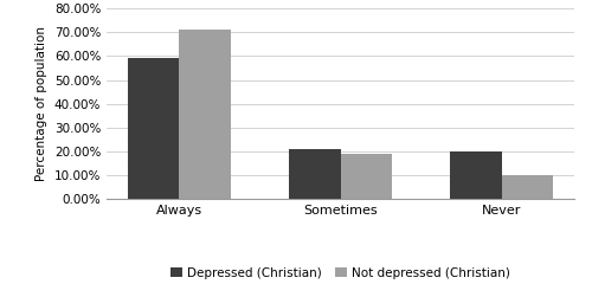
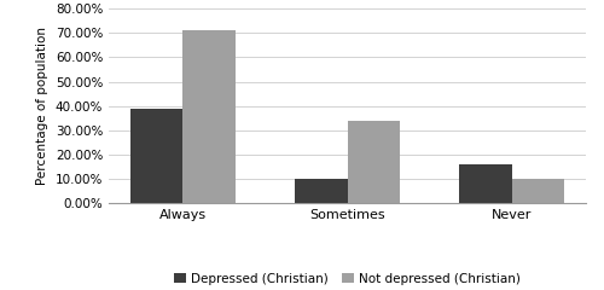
Depressed (Christian)/Always: 59% -> 39%
Depressed (Christian)/Sometimes: 21% -> 10%
Not depressed (Christian)/Sometimes: 19% -> 34%
Depressed (Christian)/Never: 20% -> 16%
